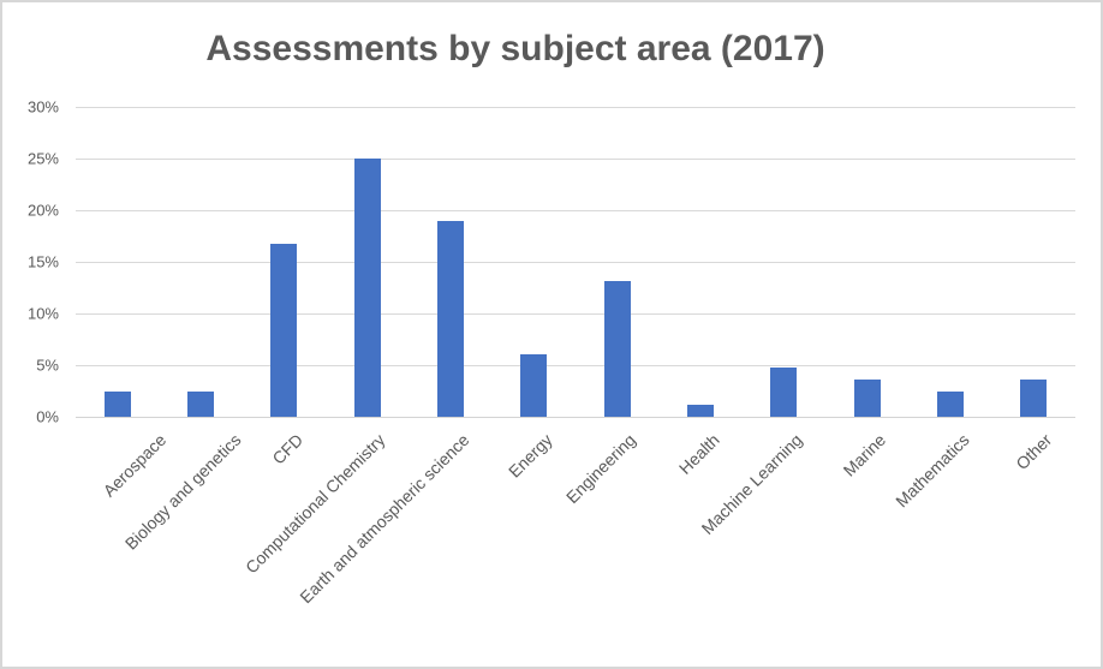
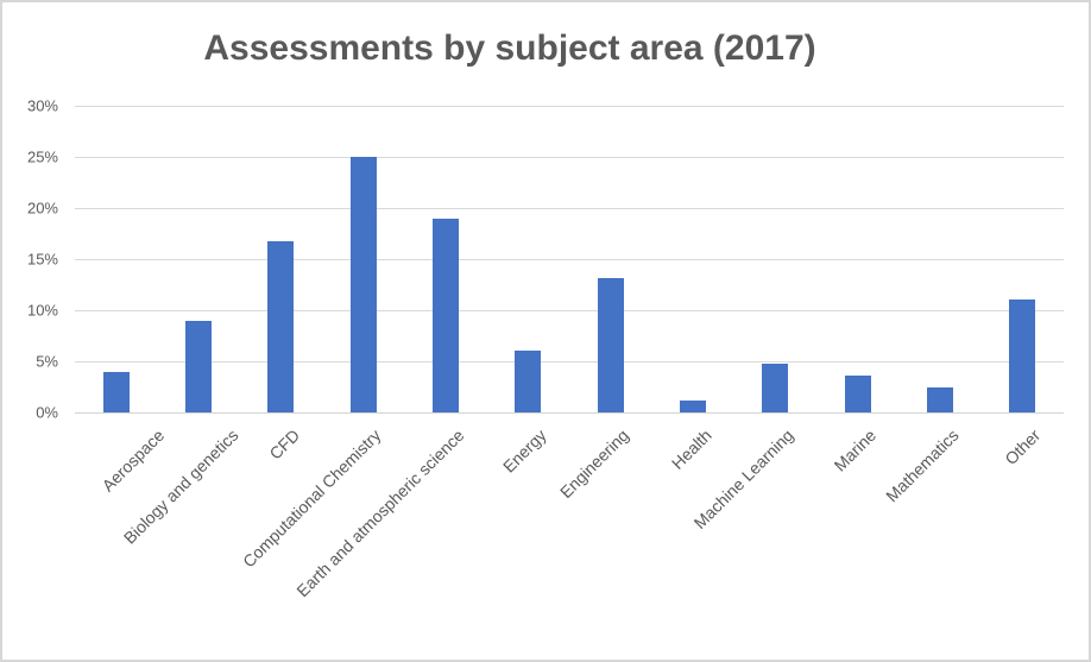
Aerospace: 2% -> 4%
Biology and genetics: 2% -> 9%
Other: 4% -> 11%
